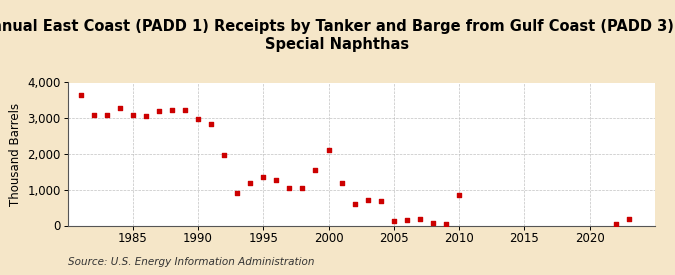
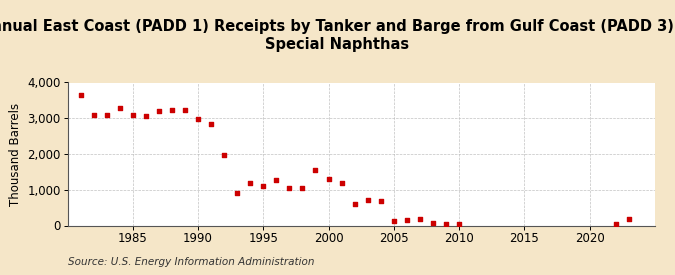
1995: 1,350 -> 1,100
2000: 2,100 -> 1,290
2010: 850 -> 30
